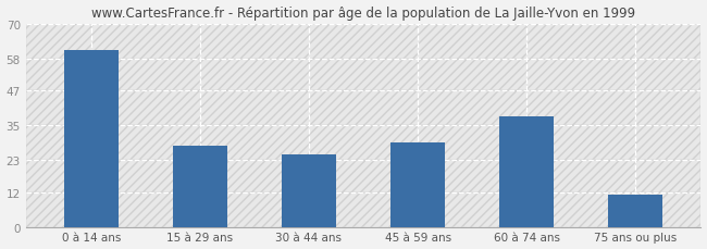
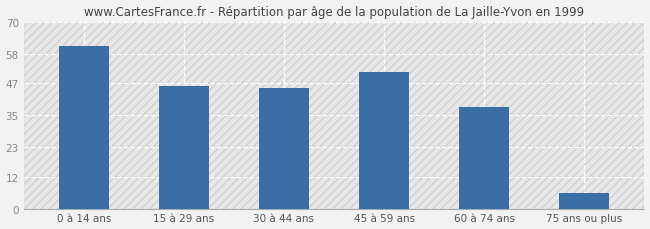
15 à 29 ans: 28 -> 46
30 à 44 ans: 25 -> 45
45 à 59 ans: 29 -> 51
75 ans ou plus: 11 -> 6
